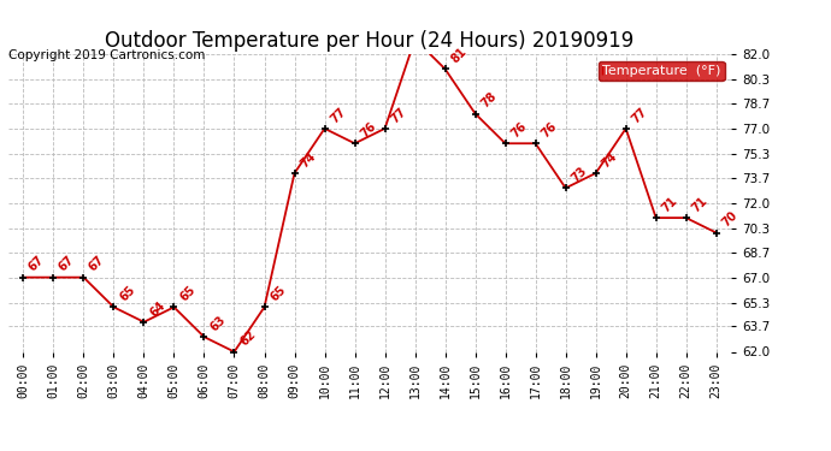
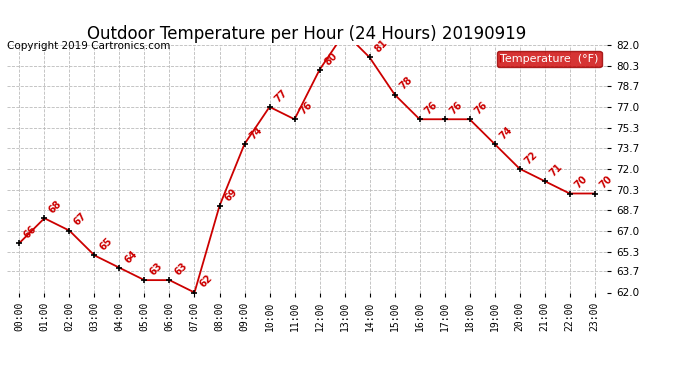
00:00: 67 -> 66
01:00: 67 -> 68
05:00: 65 -> 63
08:00: 65 -> 69
12:00: 77 -> 80
18:00: 73 -> 76
20:00: 77 -> 72
22:00: 71 -> 70
